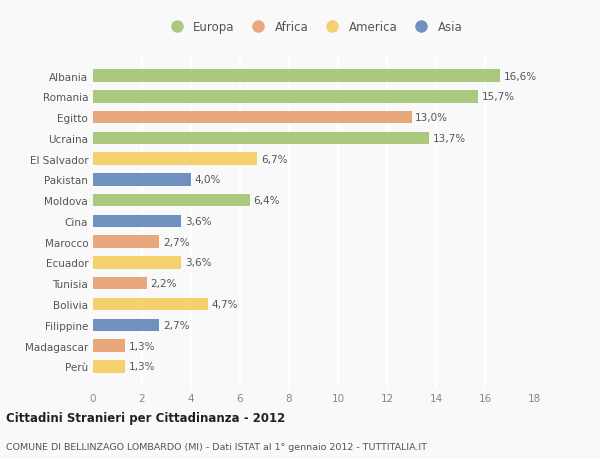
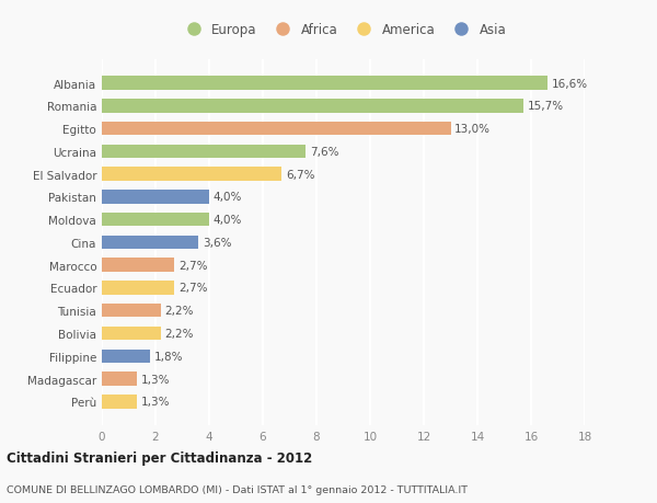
Ucraina: 13,7% -> 7,6%
Moldova: 6,4% -> 4,0%
Ecuador: 3,6% -> 2,7%
Bolivia: 4,7% -> 2,2%
Filippine: 2,7% -> 1,8%
